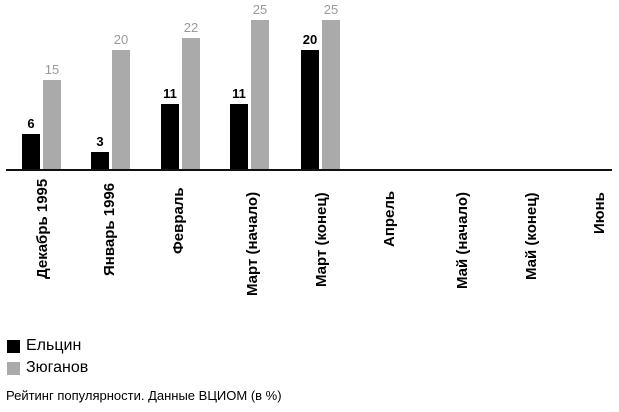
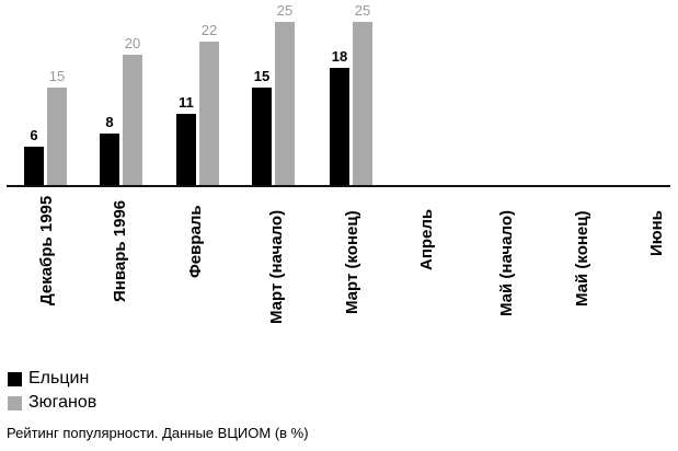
Ельцин/Январь 1996: 3 -> 8
Ельцин/Март (начало): 11 -> 15
Ельцин/Март (конец): 20 -> 18
